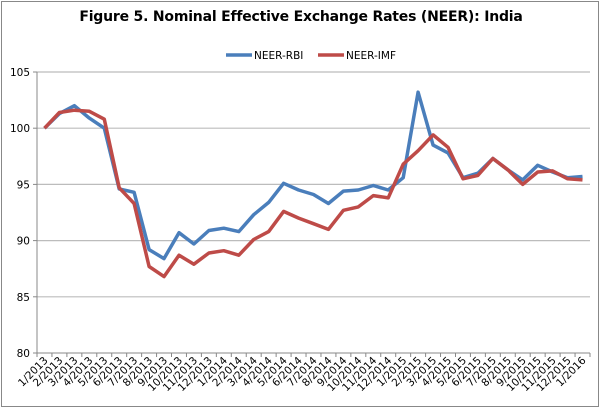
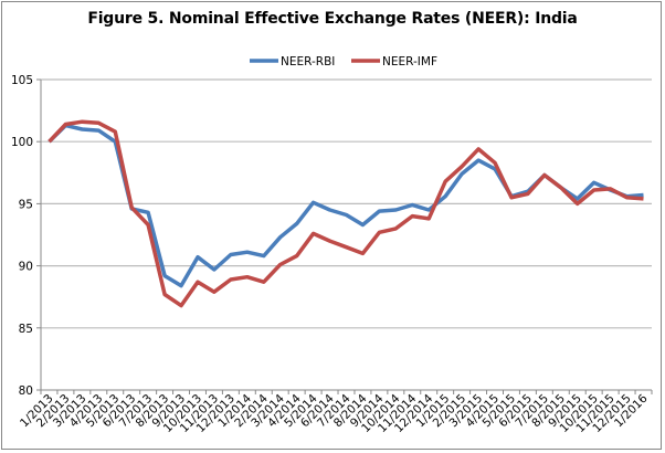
NEER-RBI/3/2013: 102.0 -> 101.0
NEER-RBI/2/2015: 103.2 -> 97.4
